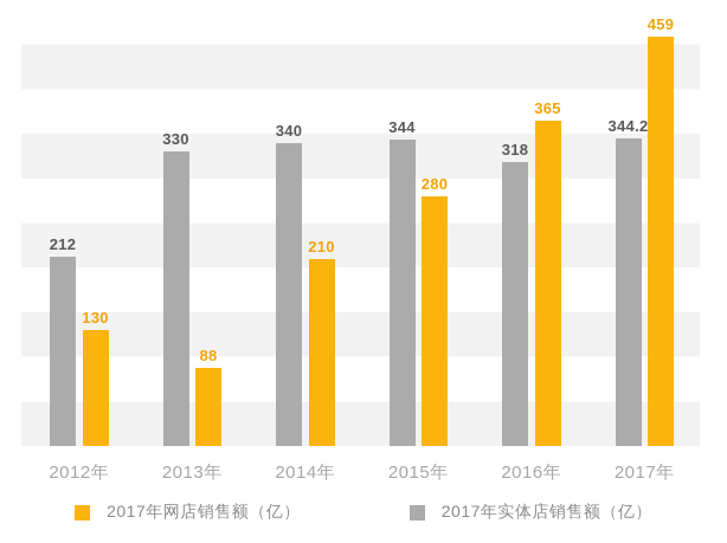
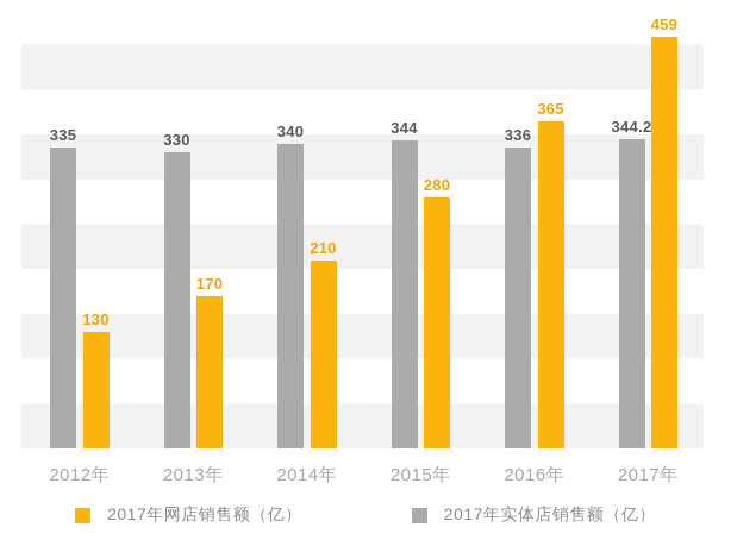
2017年实体店销售额（亿）/2012年: 212 -> 335
2017年网店销售额（亿）/2013年: 88 -> 170
2017年实体店销售额（亿）/2016年: 318 -> 336
